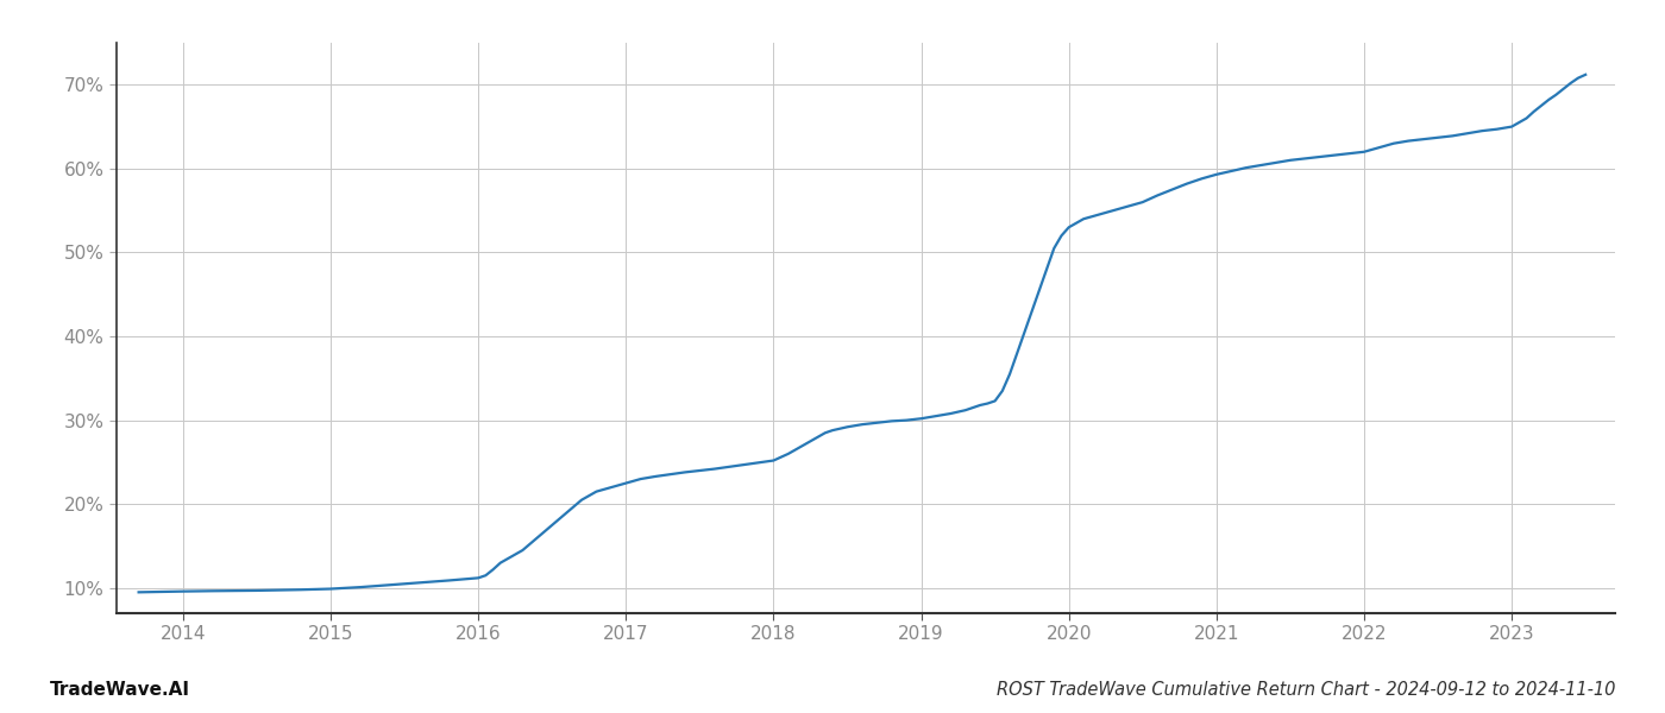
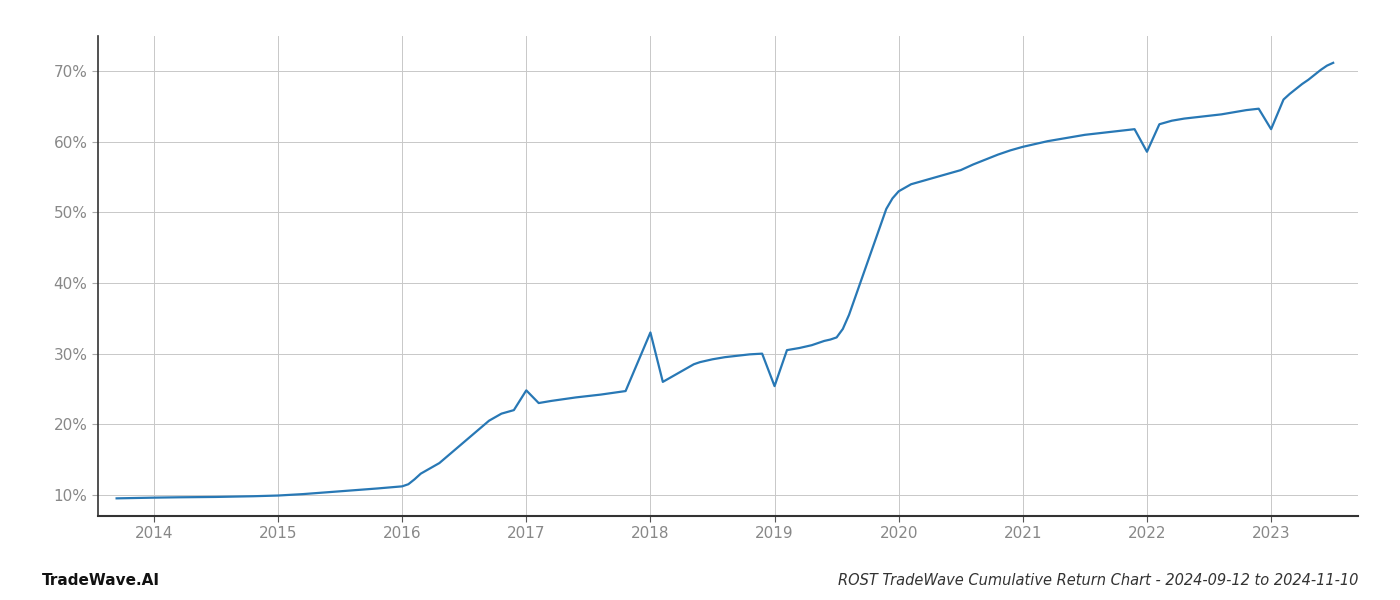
2017: 22.5% -> 24.8%
2018: 25.2% -> 33.0%
2019: 30.2% -> 25.4%
2022: 62.0% -> 58.6%
2023: 65.0% -> 61.8%
